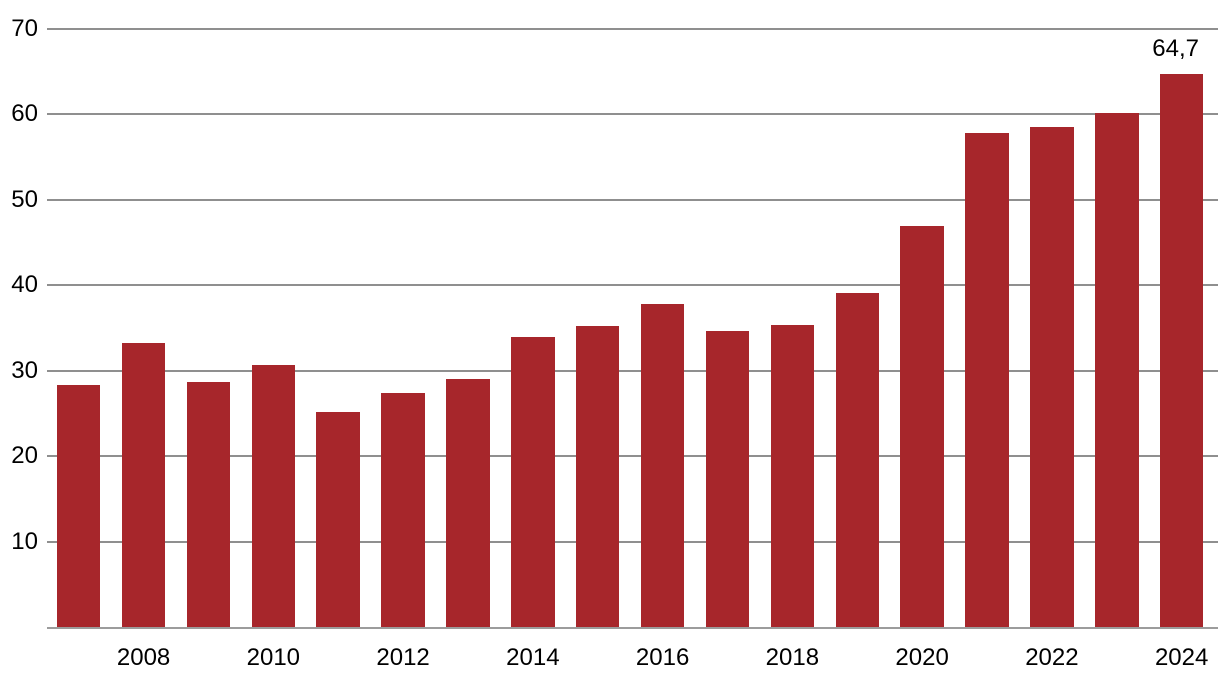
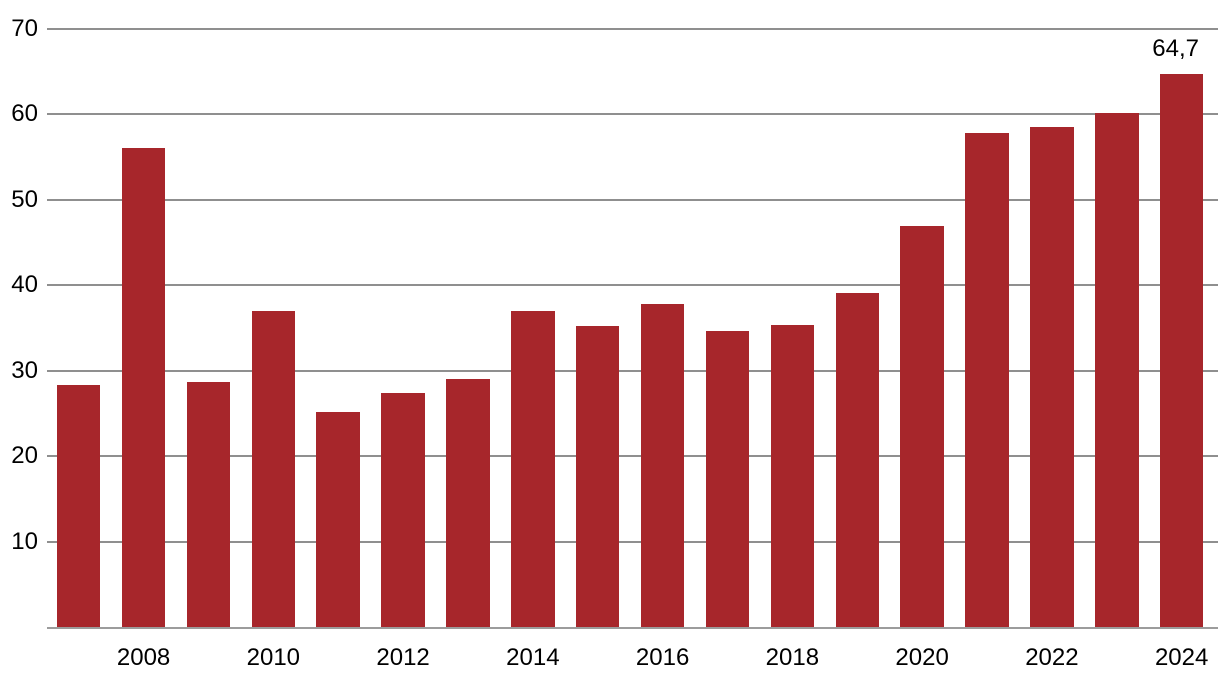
2008: 33 -> 56
2010: 31 -> 37
2014: 34 -> 37
